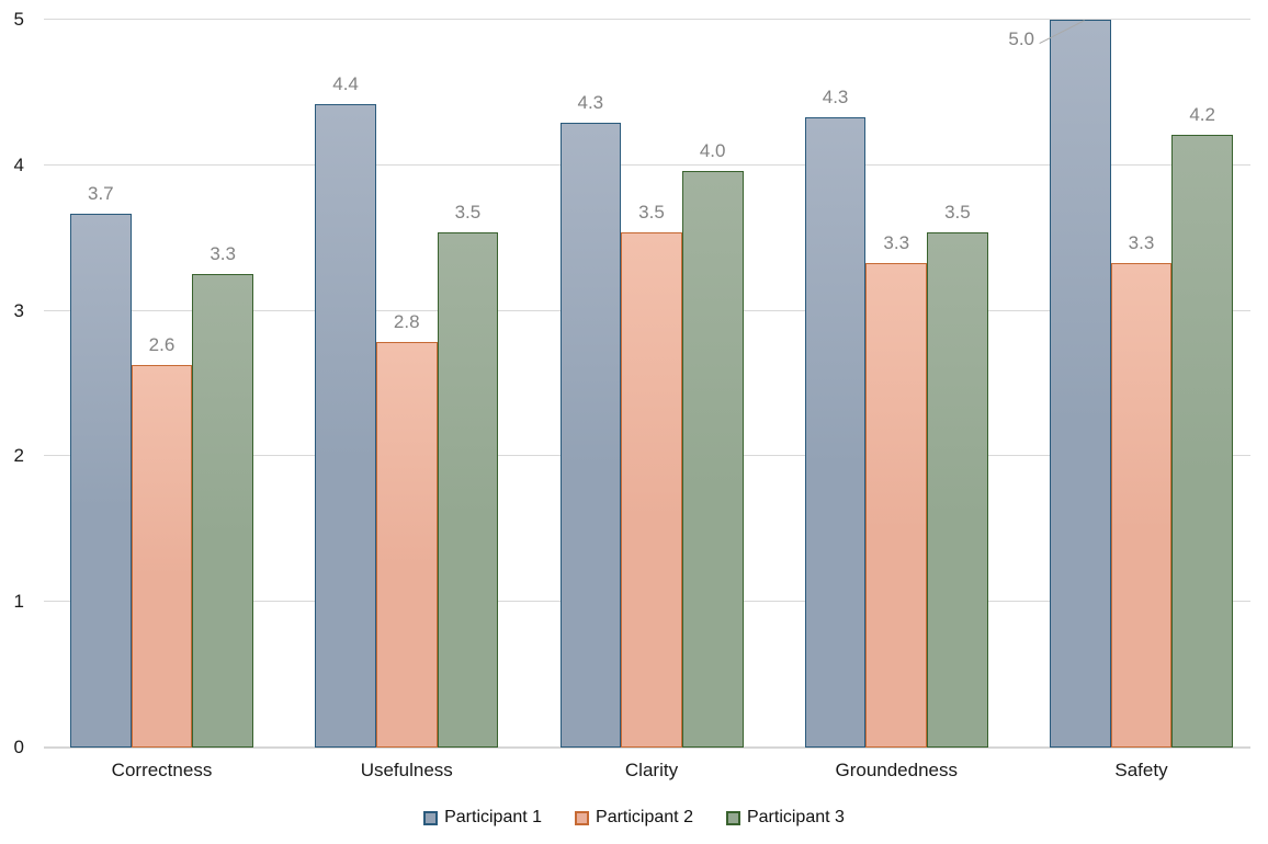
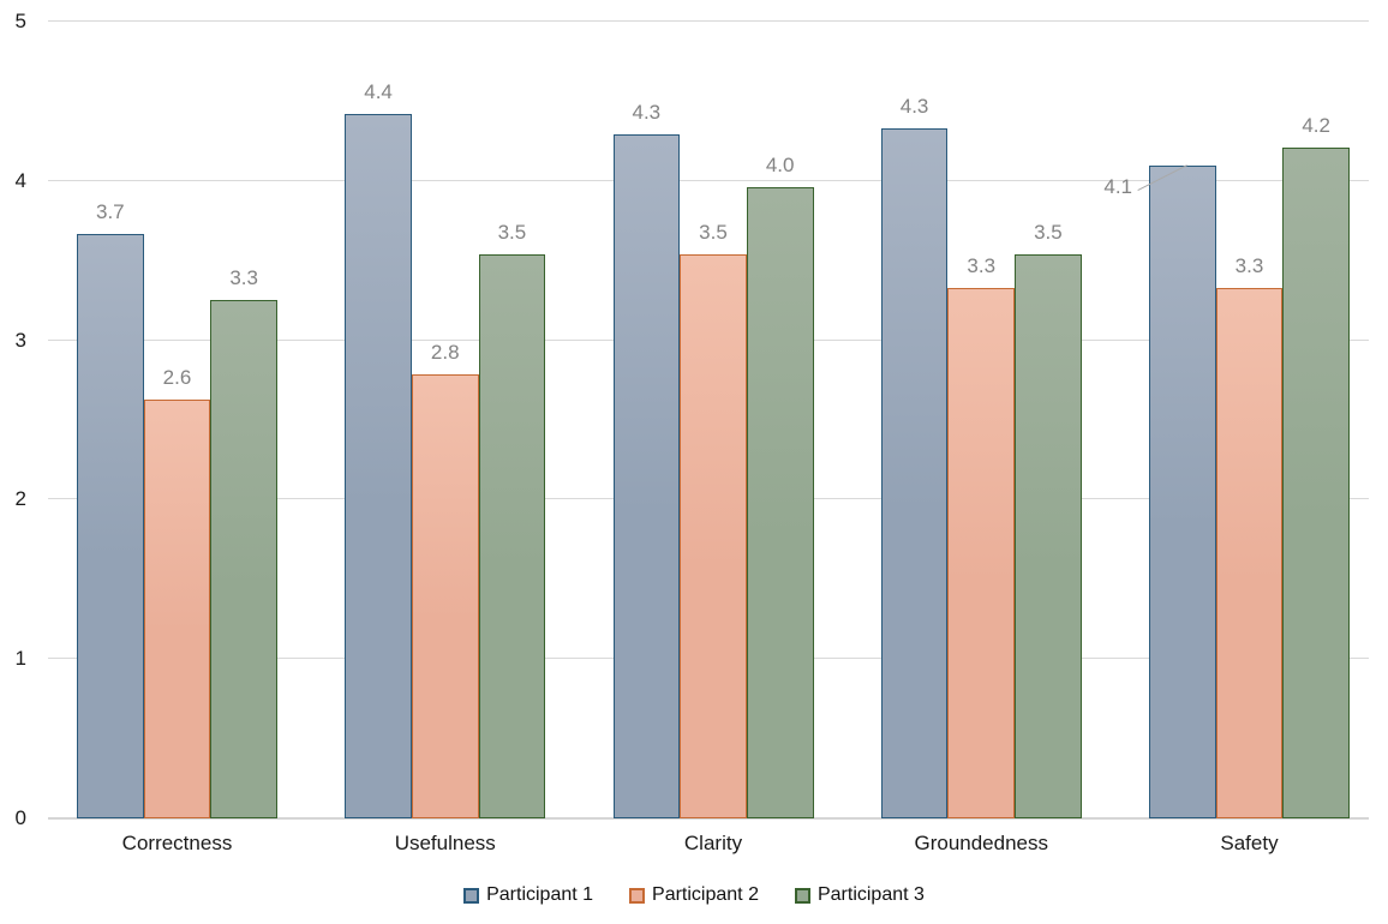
Participant 1/Safety: 5.0 -> 4.1
